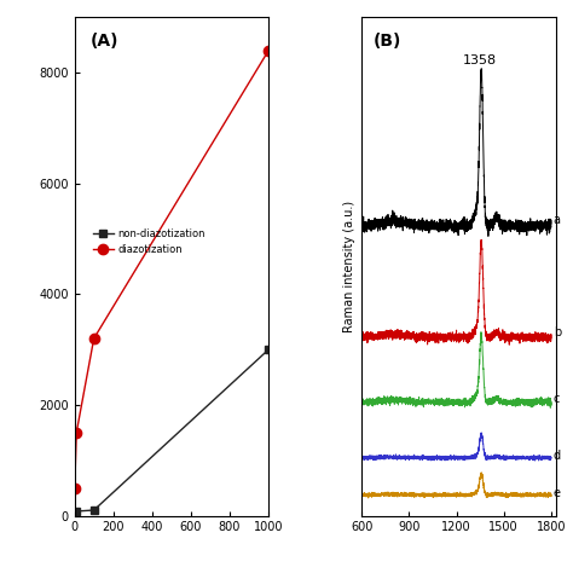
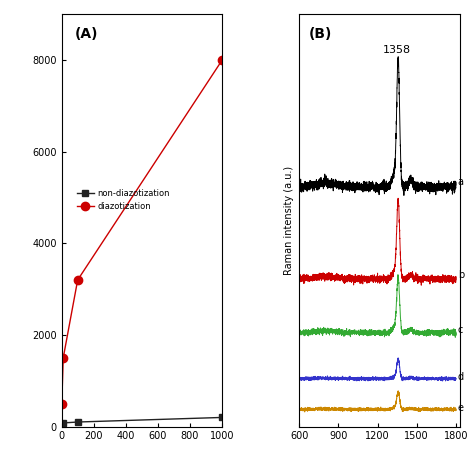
non-diazotization/1000: 3000 -> 200
diazotization/1000: 8400 -> 8000
